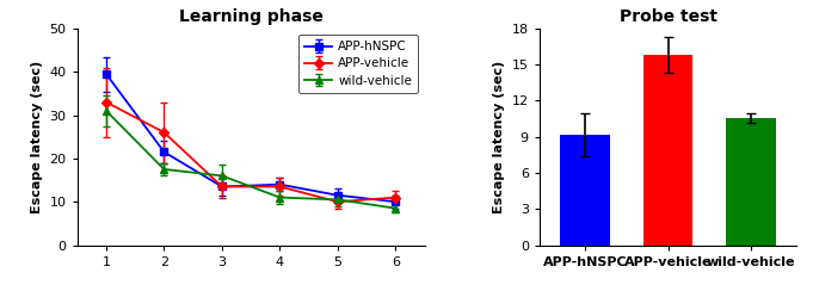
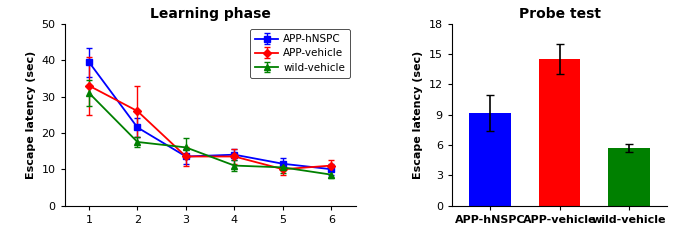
Probe test/APP-vehicle: 15.8 -> 14.5
Probe test/wild-vehicle: 10.6 -> 5.7
